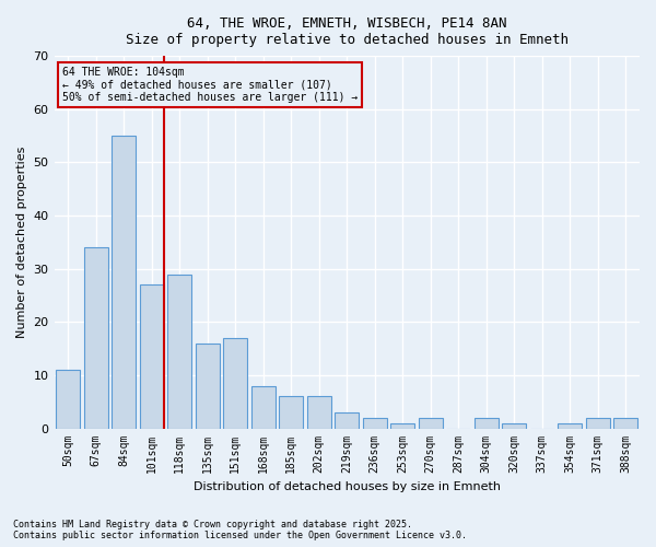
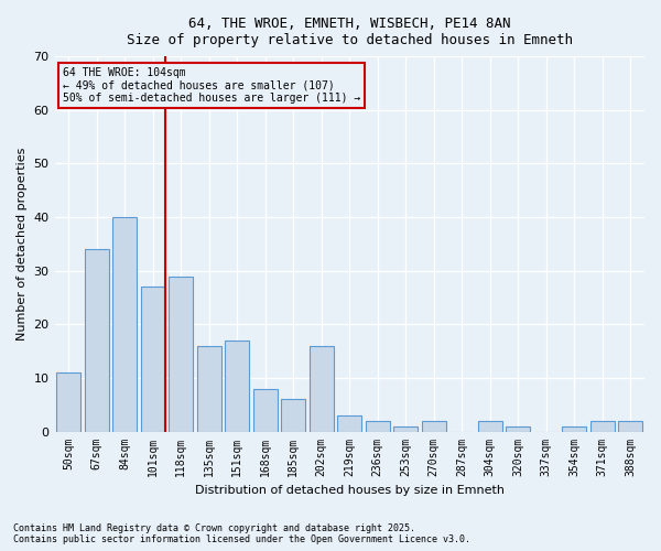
84sqm: 55 -> 40
202sqm: 6 -> 16
